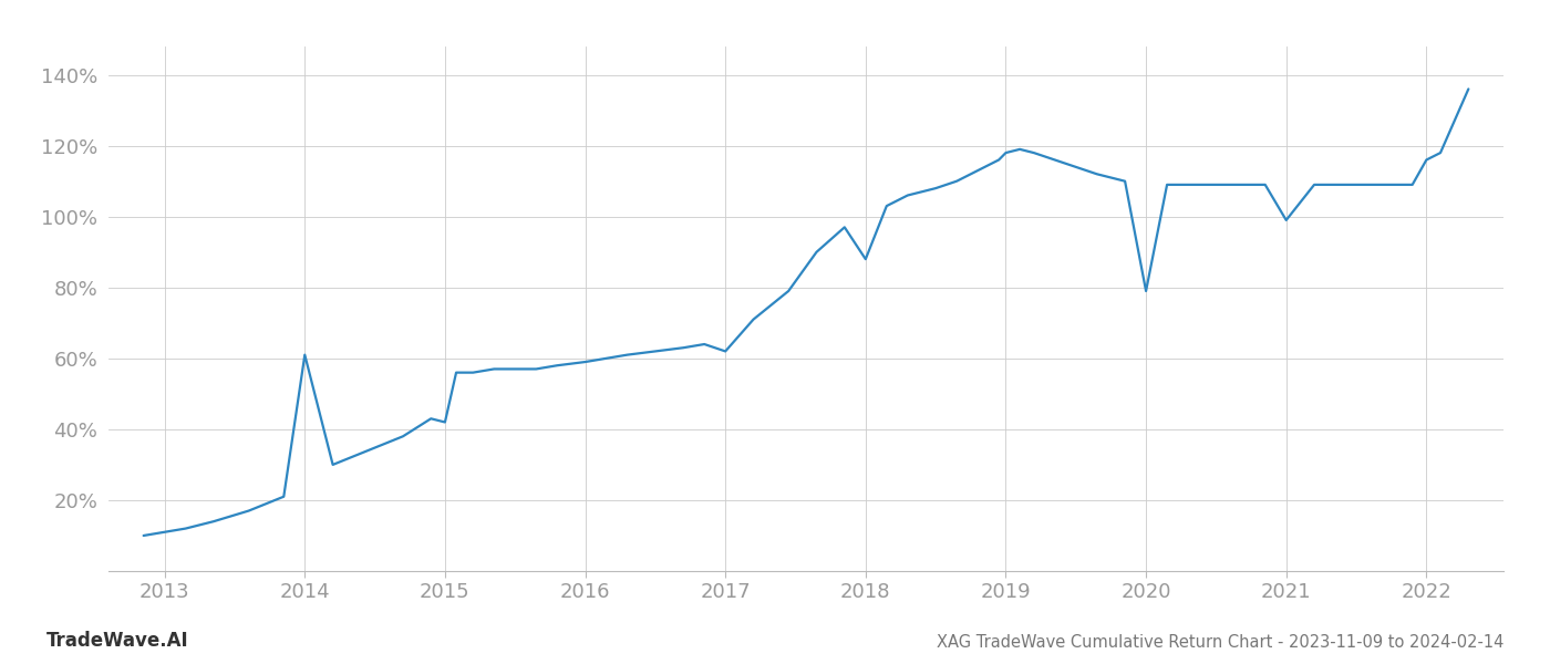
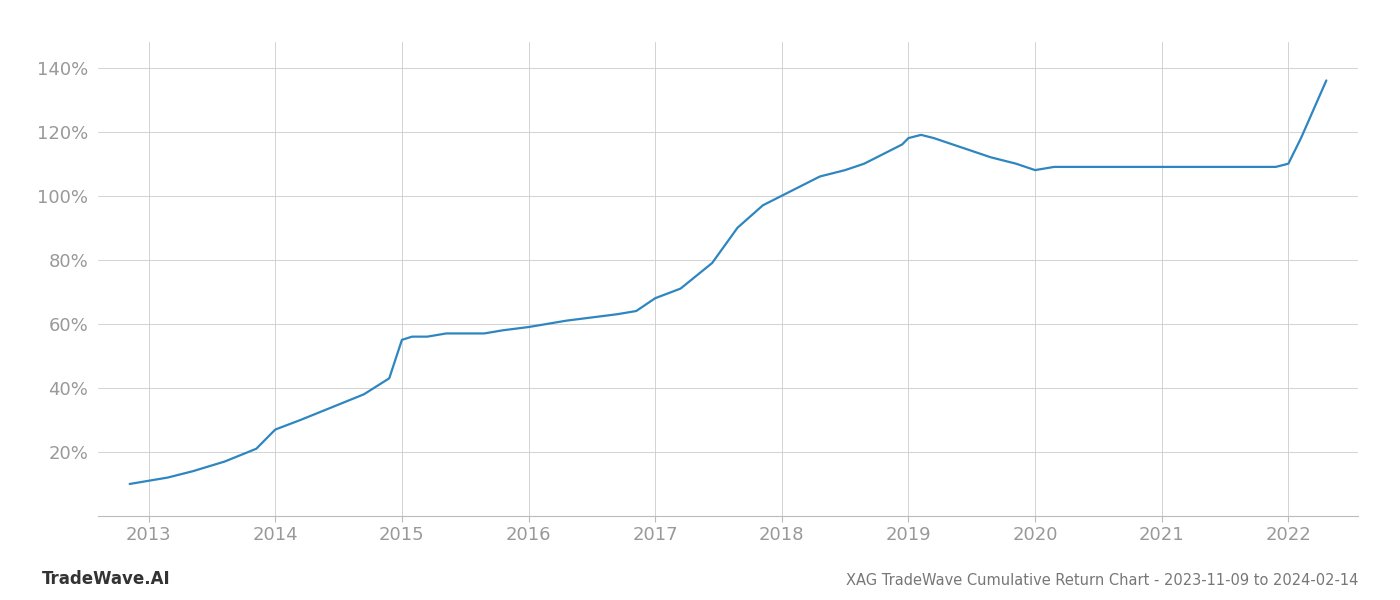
2014: 61% -> 27%
2015: 42% -> 55%
2017: 62% -> 68%
2018: 88% -> 100%
2020: 79% -> 108%
2021: 99% -> 109%
2022: 116% -> 110%
